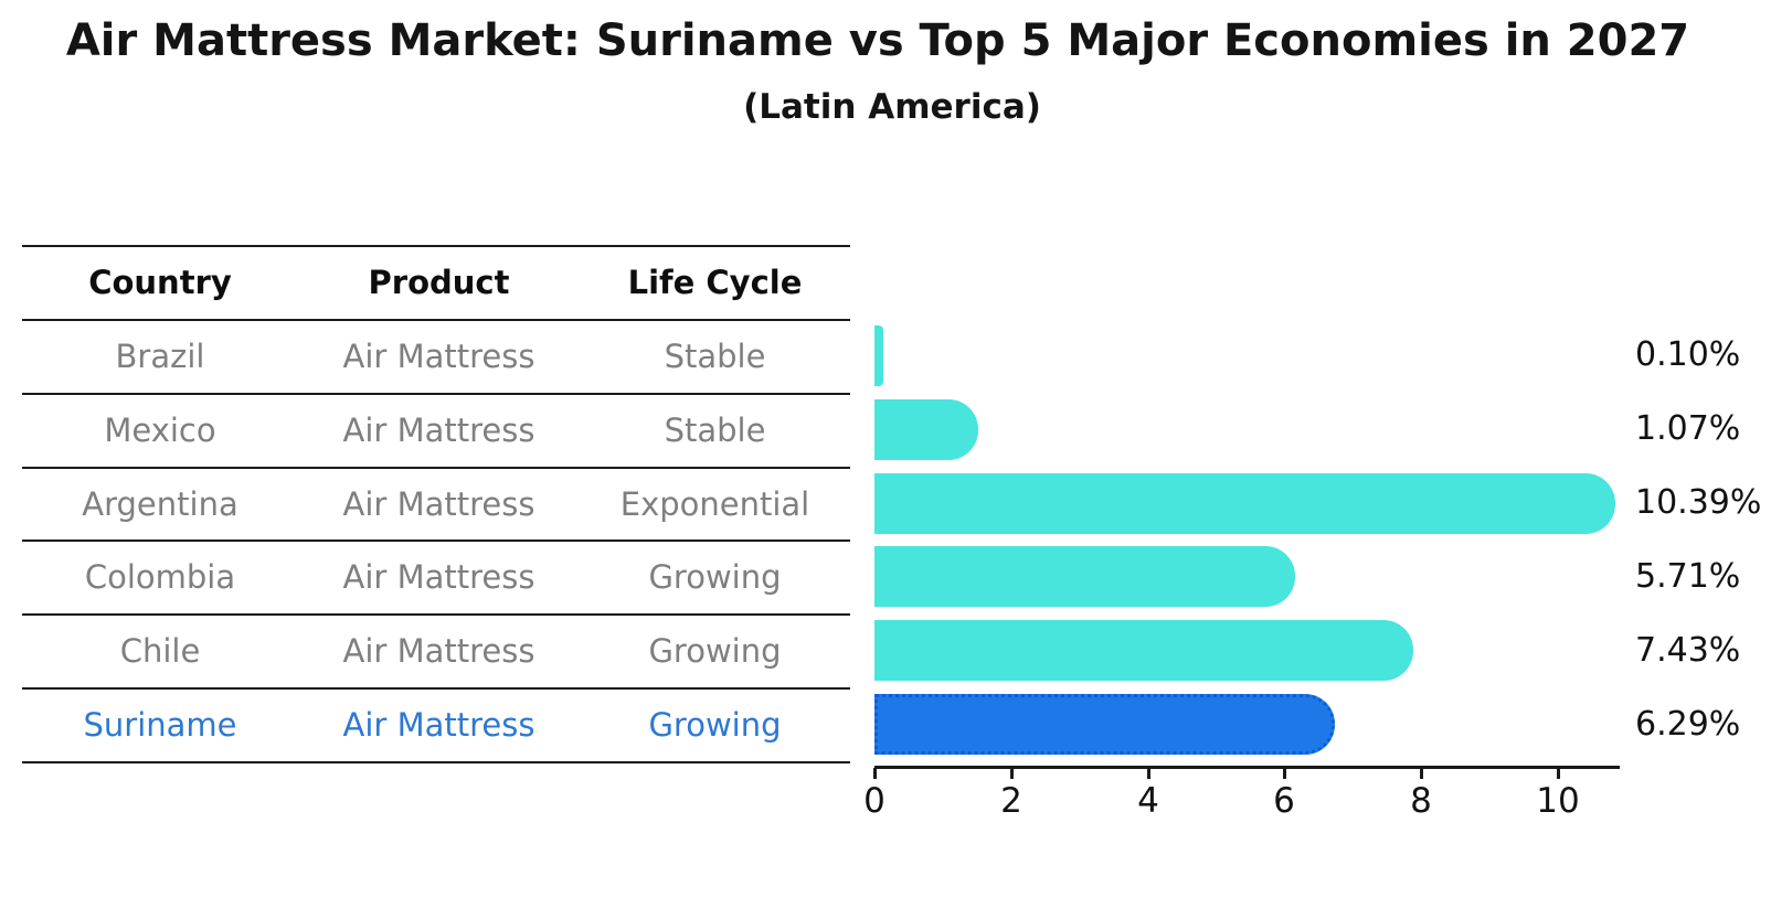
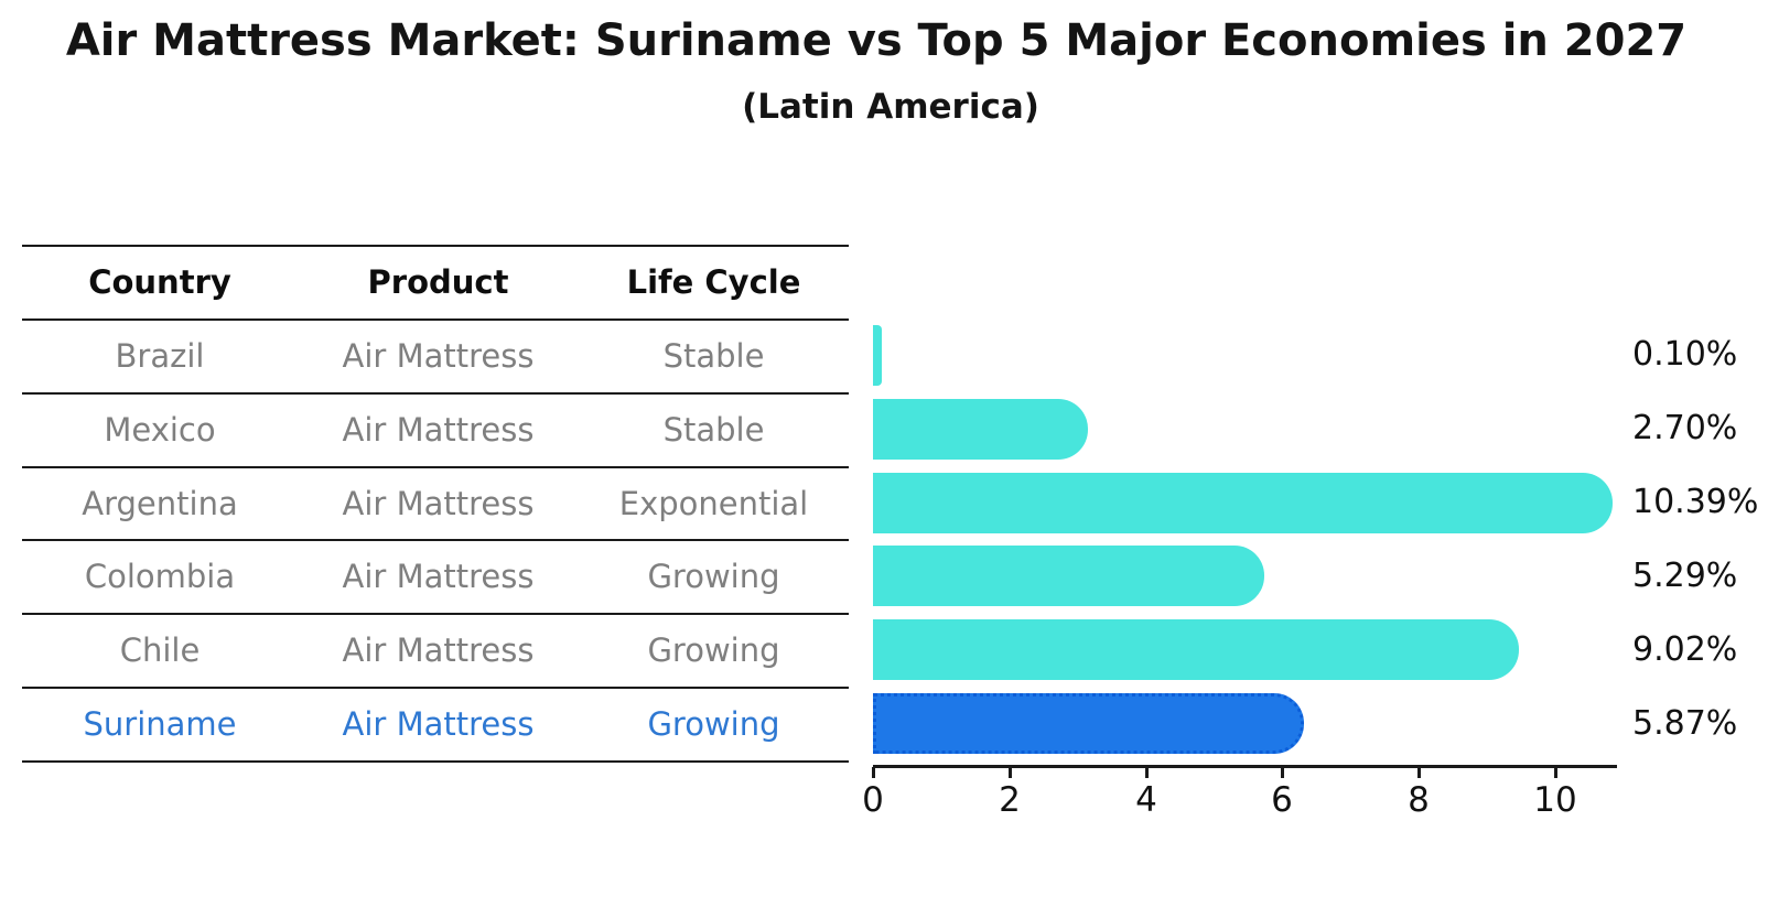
Mexico: 1.07% -> 2.70%
Colombia: 5.71% -> 5.29%
Chile: 7.43% -> 9.02%
Suriname: 6.29% -> 5.87%
